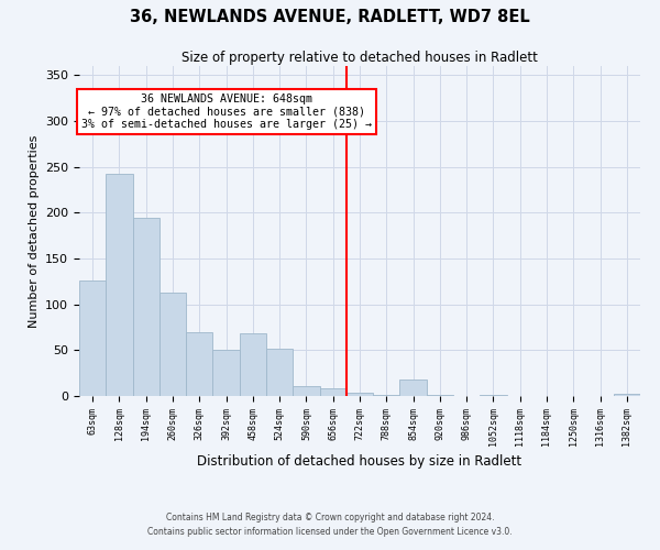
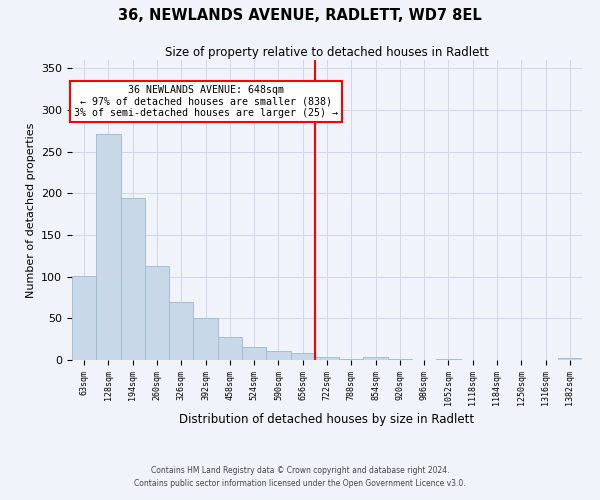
63sqm: 126 -> 101
128sqm: 242 -> 271
458sqm: 68 -> 28
524sqm: 52 -> 16
854sqm: 18 -> 4
